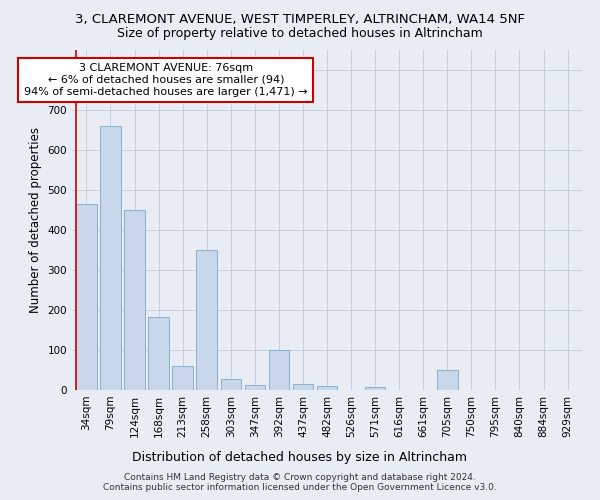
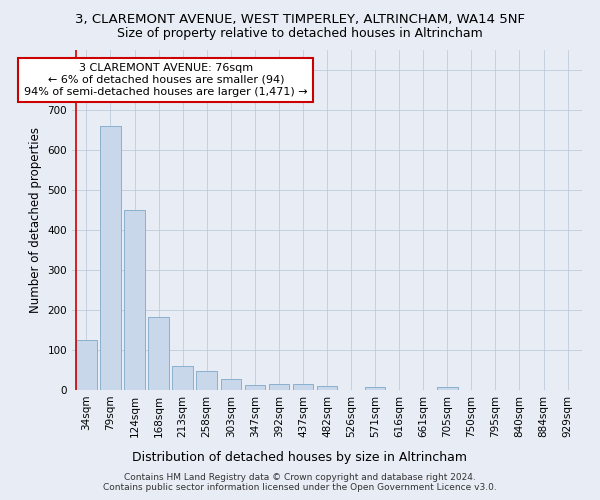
34sqm: 465 -> 125
258sqm: 350 -> 47
392sqm: 100 -> 15
705sqm: 50 -> 8
